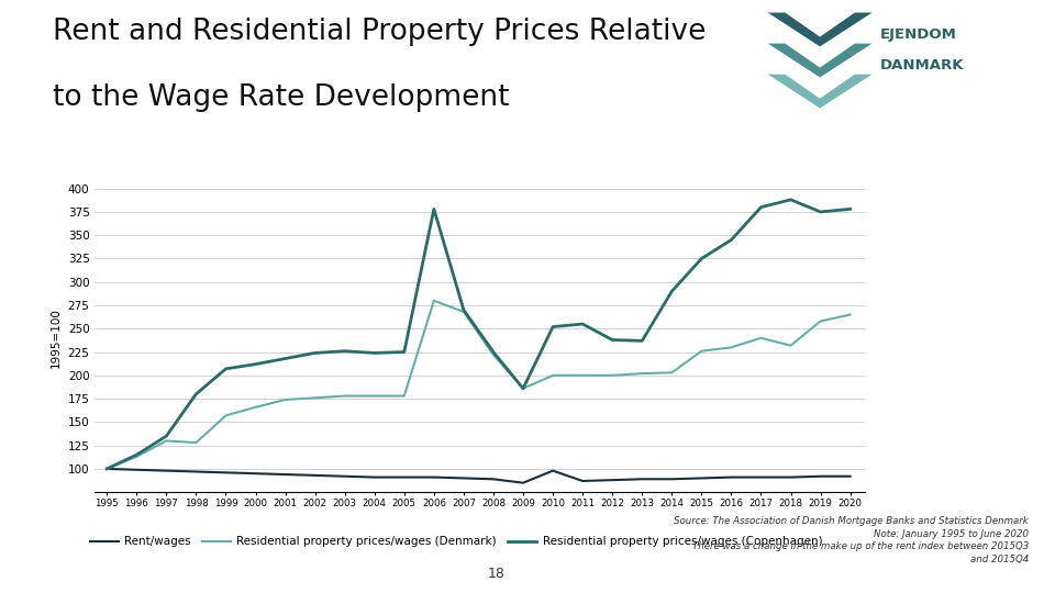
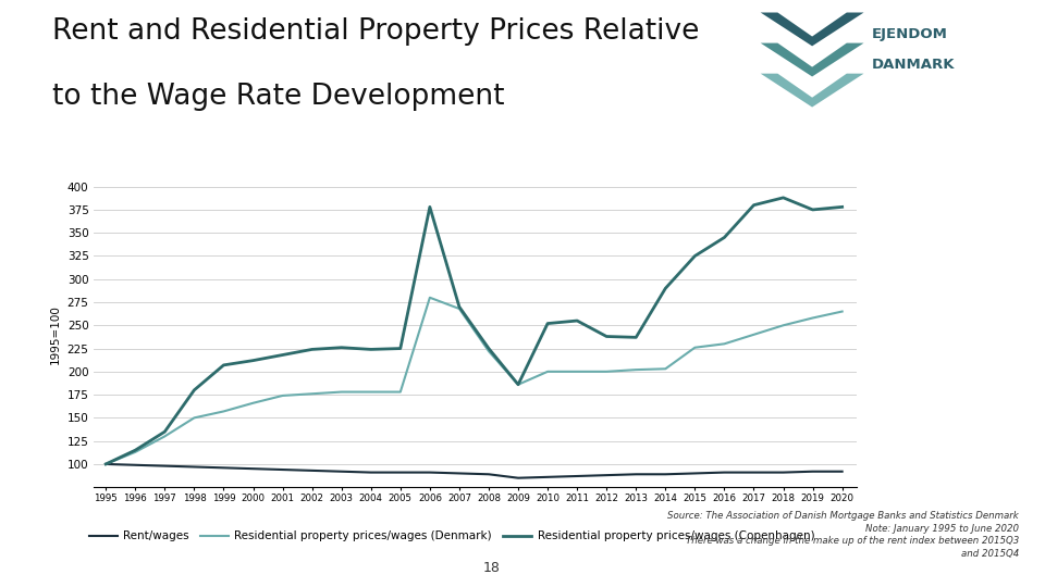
Residential property prices/wages (Denmark)/1998: 128 -> 150
Rent/wages/2010: 98 -> 86
Residential property prices/wages (Denmark)/2018: 232 -> 250
